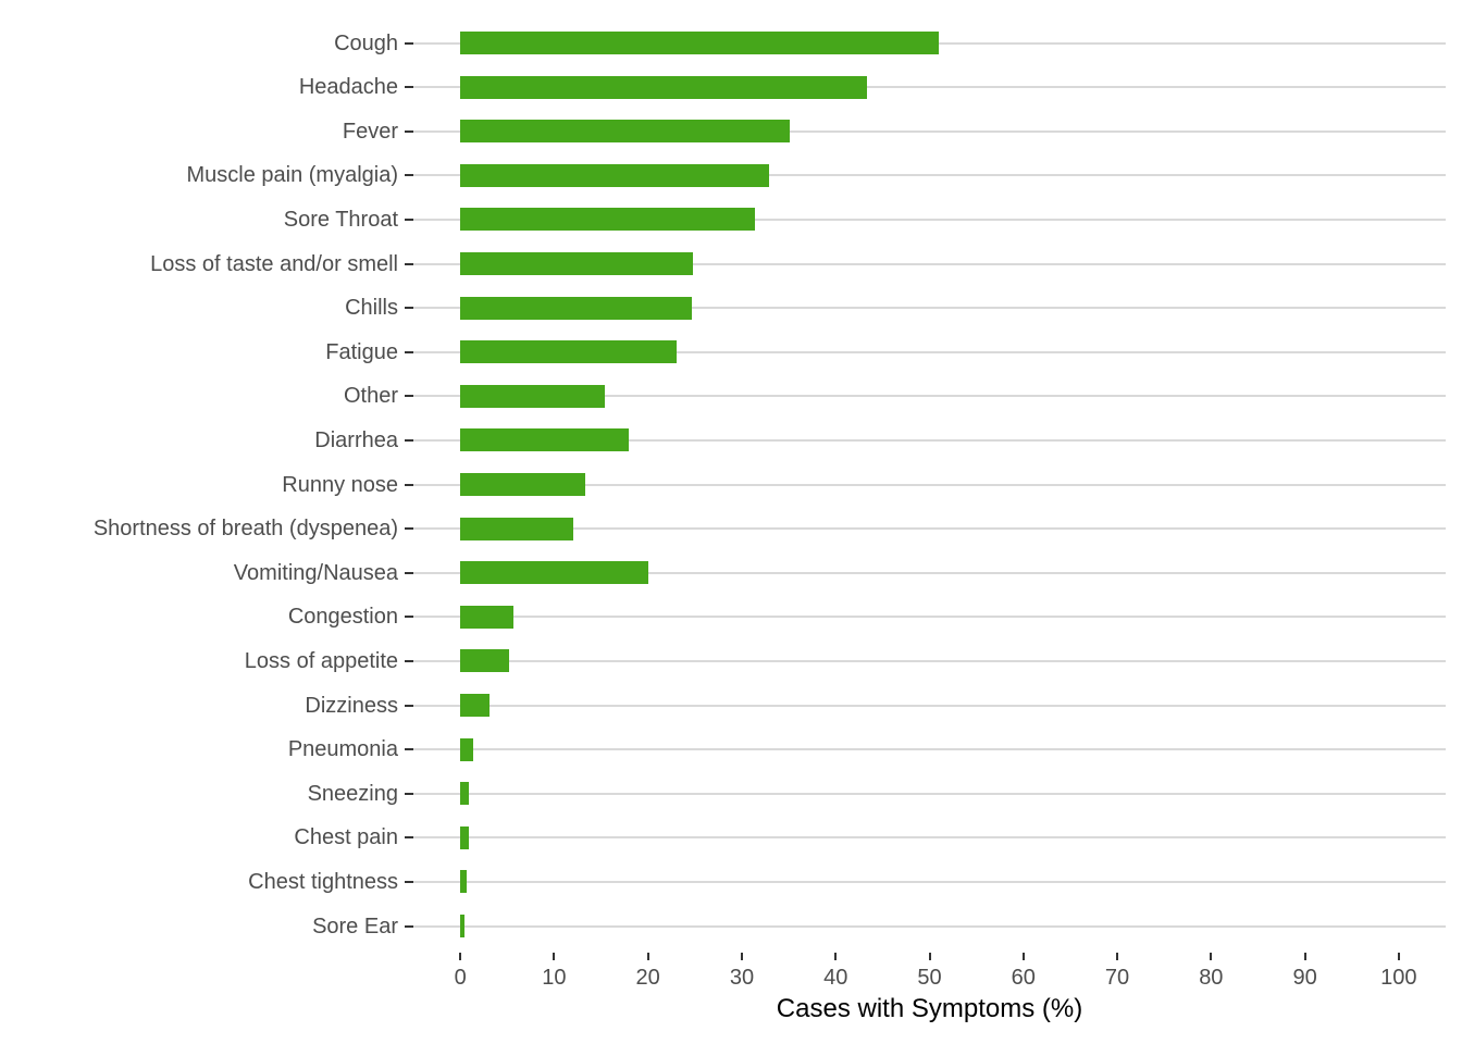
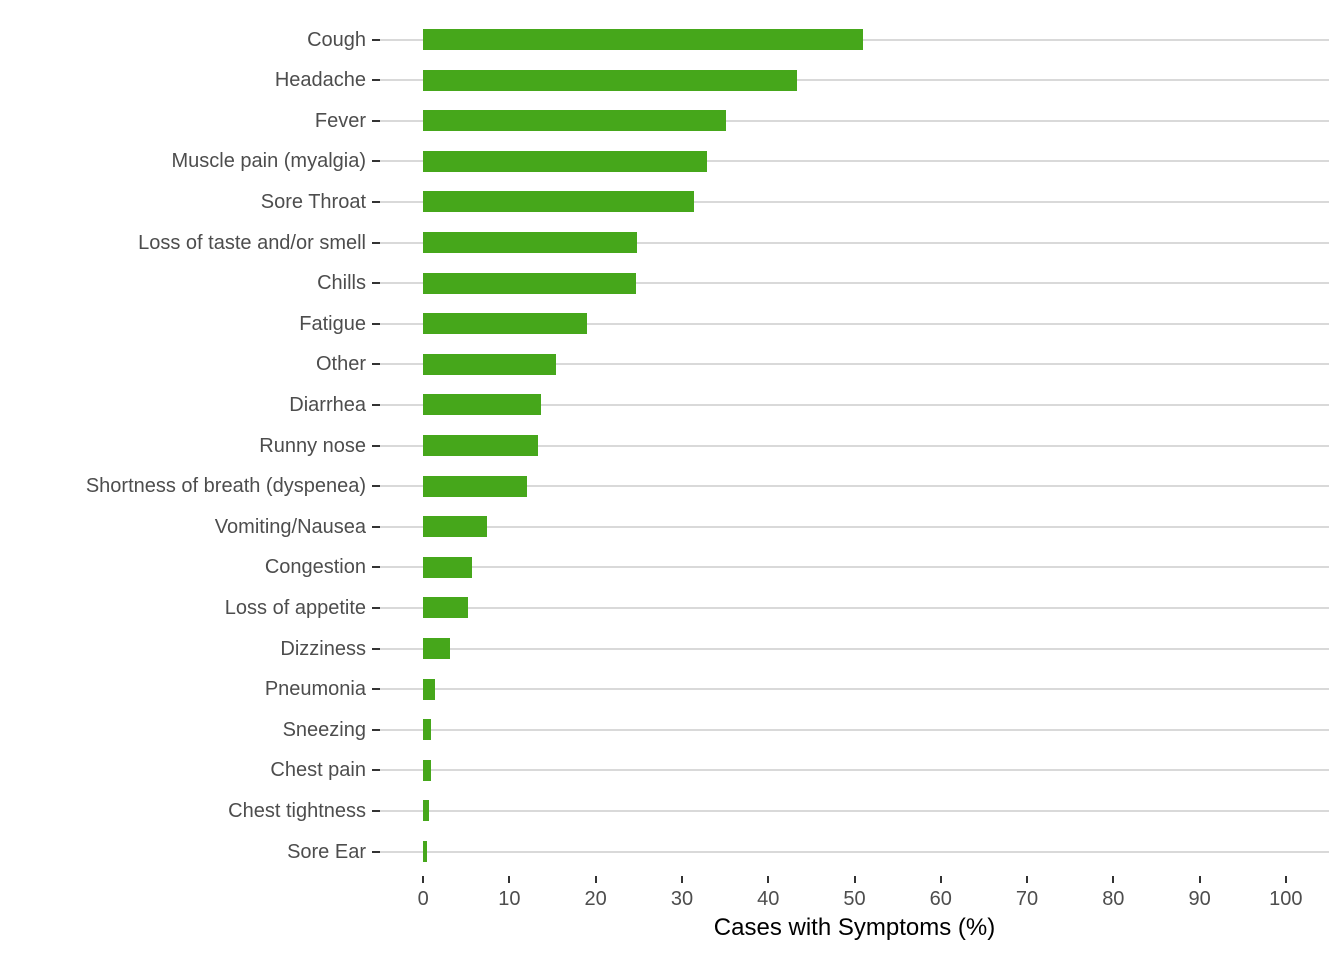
Fatigue: 23 -> 19
Diarrhea: 18 -> 14
Vomiting/Nausea: 20 -> 7
